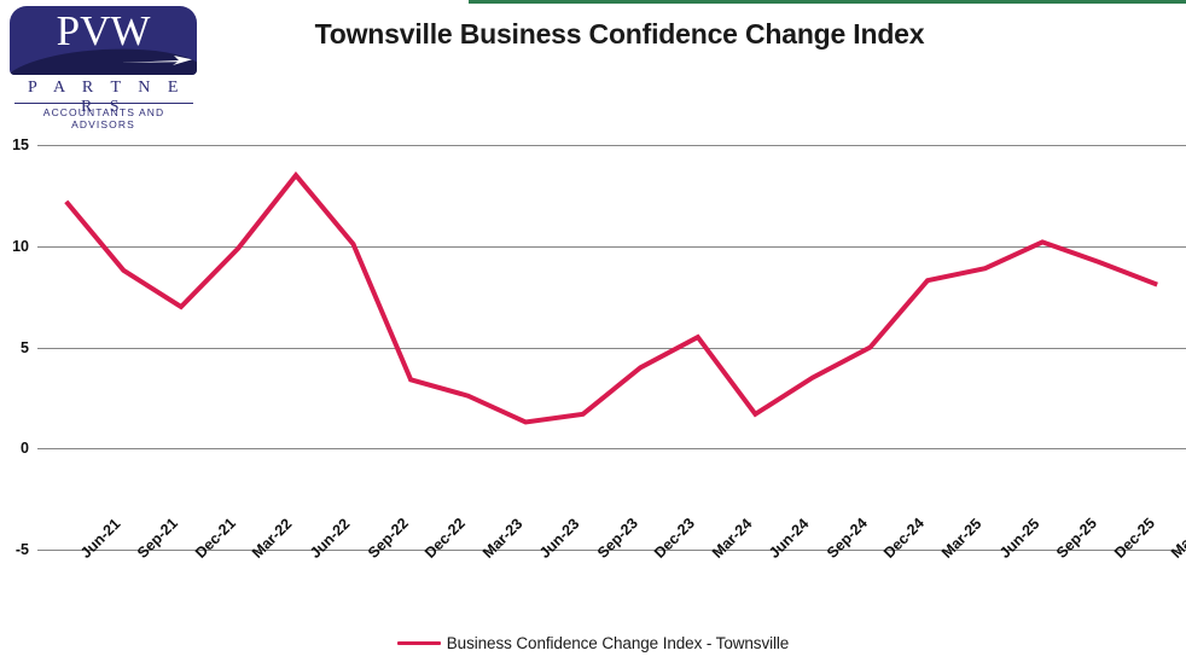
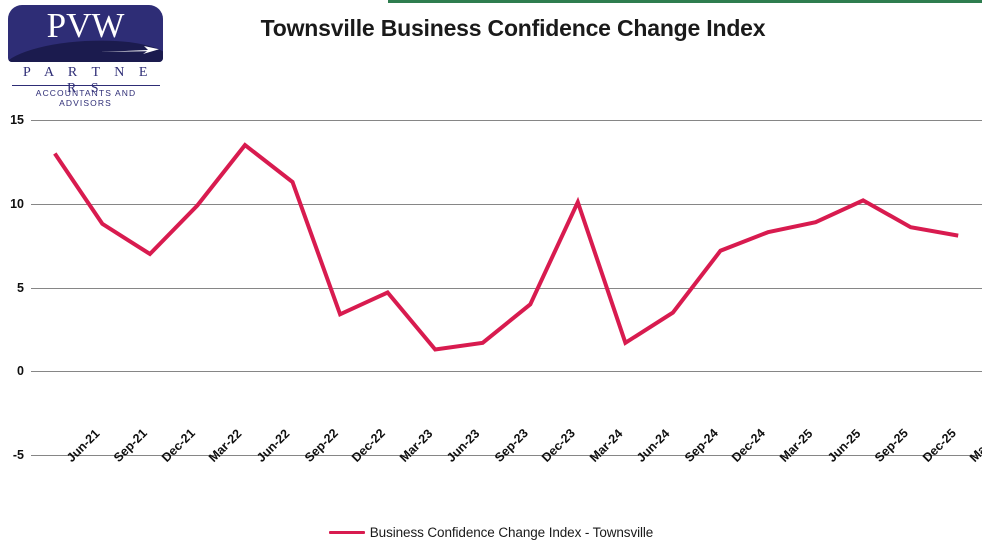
Jun-21: 12.2 -> 13.0
Sep-22: 10.1 -> 11.3
Mar-23: 2.6 -> 4.7
Mar-24: 5.5 -> 10.1
Dec-24: 5.0 -> 7.2
Dec-25: 9.2 -> 8.6
